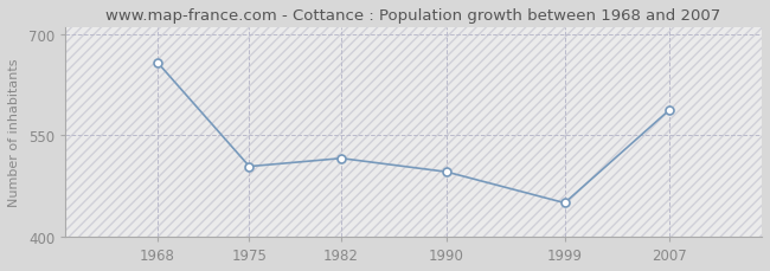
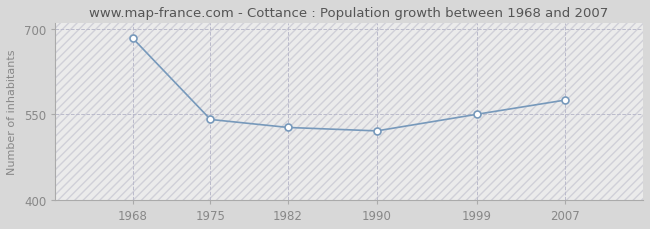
1968: 658 -> 683
1975: 504 -> 541
1982: 516 -> 527
1990: 496 -> 521
1999: 450 -> 550
2007: 588 -> 575
